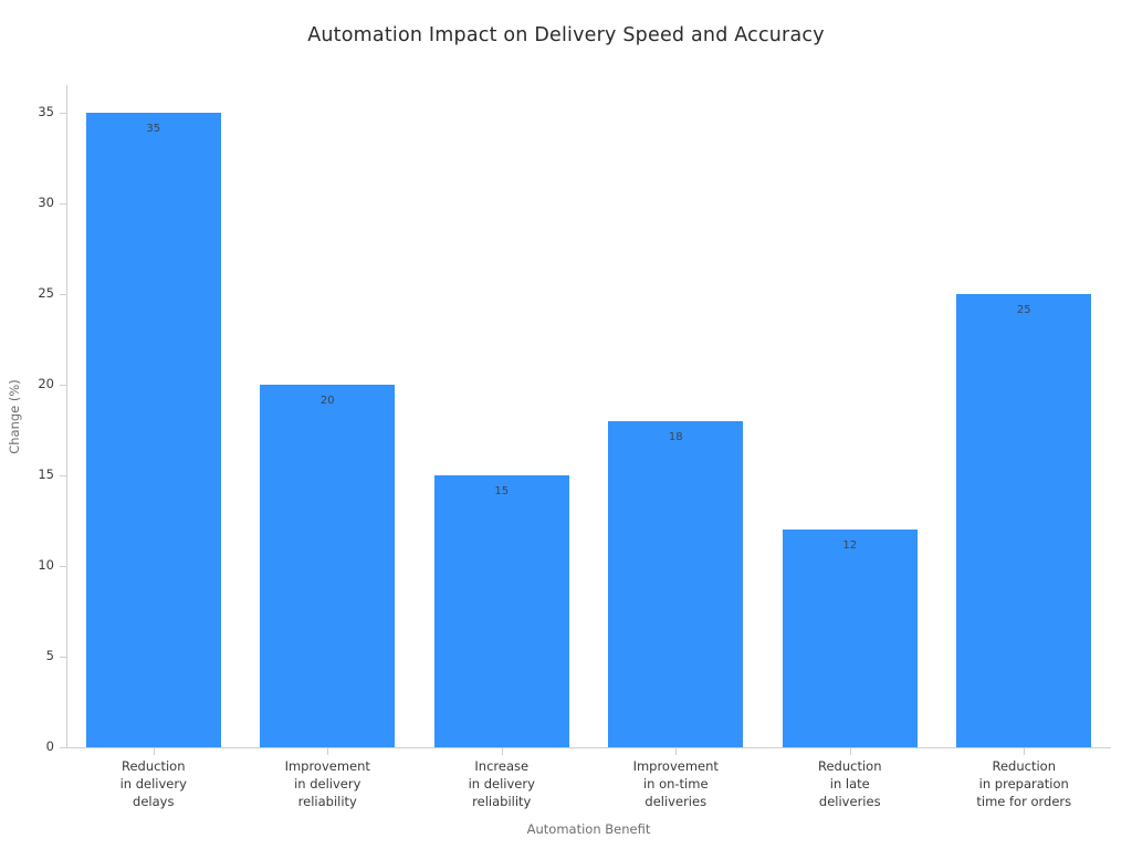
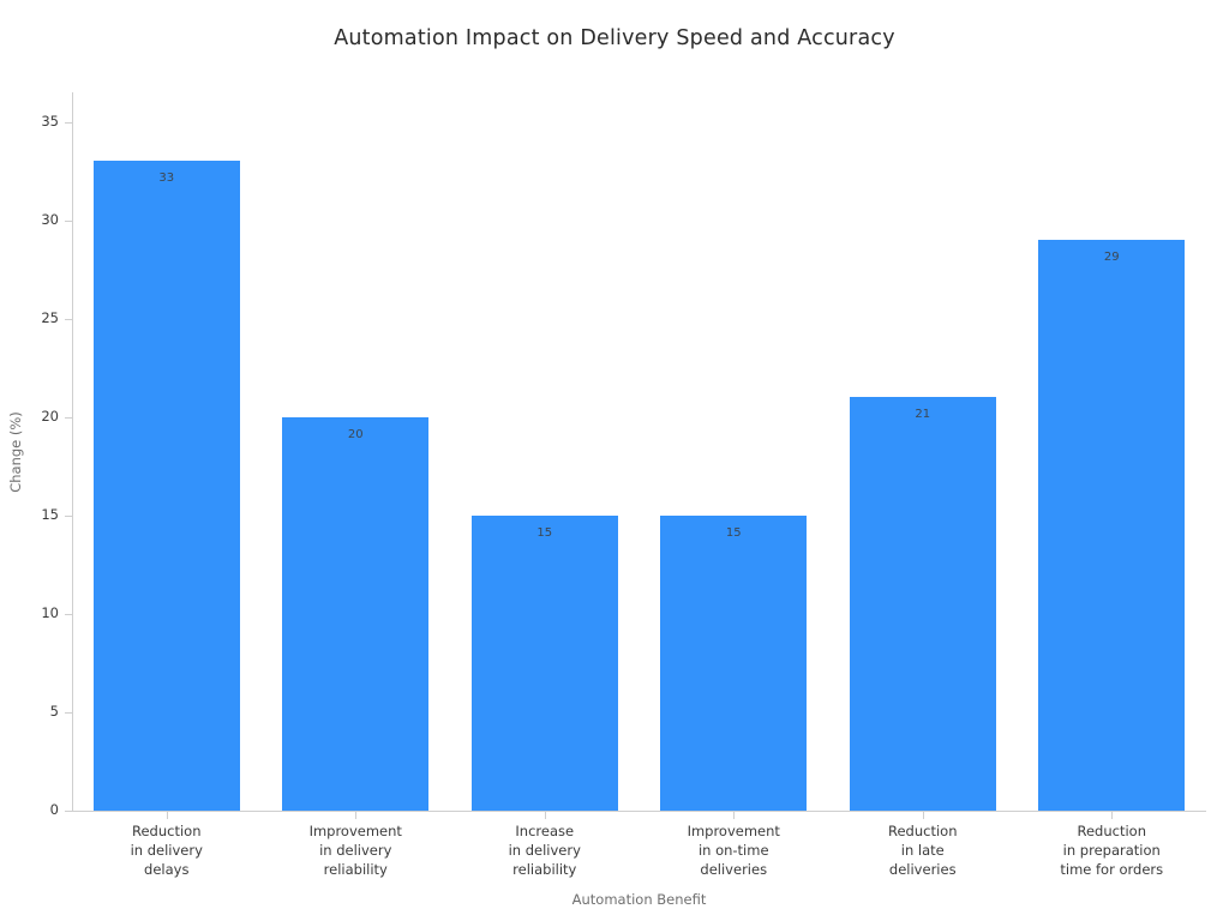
Reduction in delivery delays: 35 -> 33
Improvement in on-time deliveries: 18 -> 15
Reduction in late deliveries: 12 -> 21
Reduction in preparation time for orders: 25 -> 29
